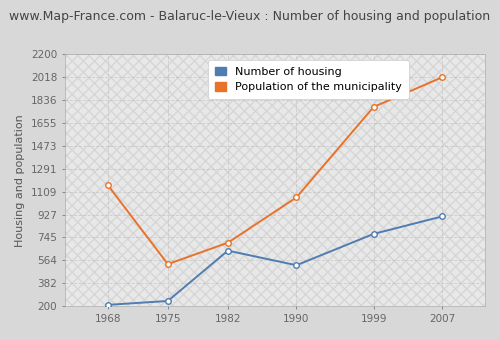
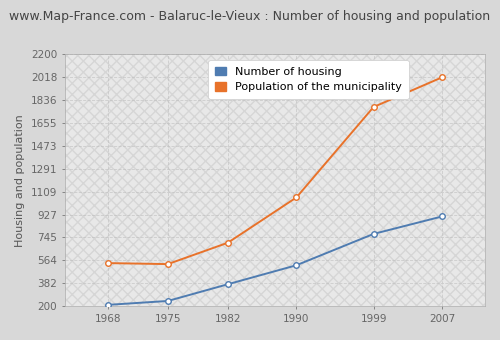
Population of the municipality/1968: 1160 -> 540
Number of housing/1982: 640 -> 370
